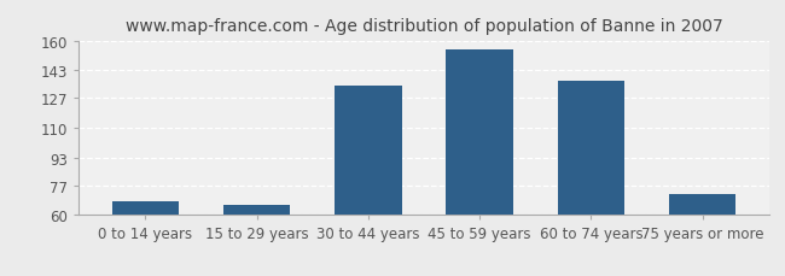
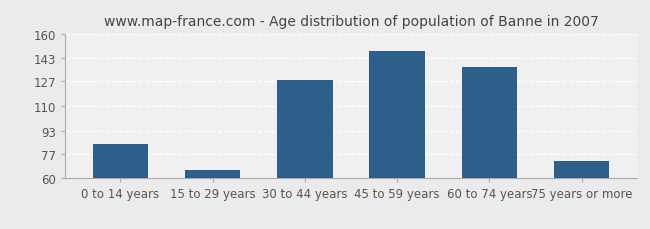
0 to 14 years: 68 -> 84
30 to 44 years: 134 -> 128
45 to 59 years: 155 -> 148
